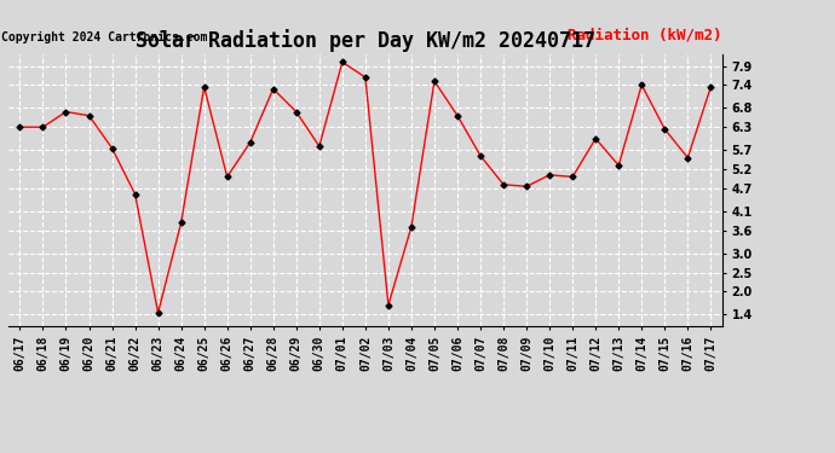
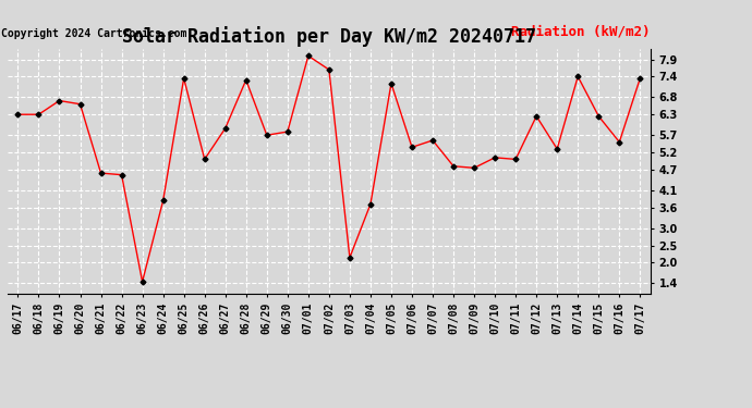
06/21: 5.75 -> 4.60
06/29: 6.70 -> 5.70
07/03: 1.65 -> 2.15
07/05: 7.50 -> 7.20
07/06: 6.60 -> 5.35
07/12: 6.00 -> 6.25
